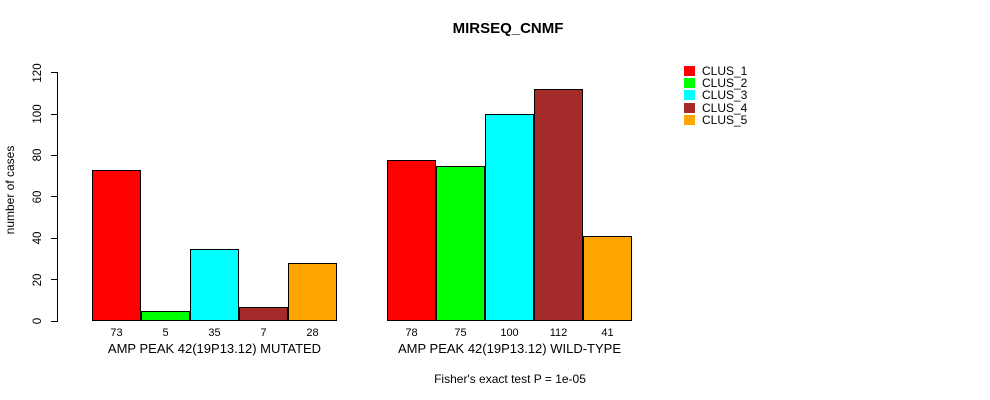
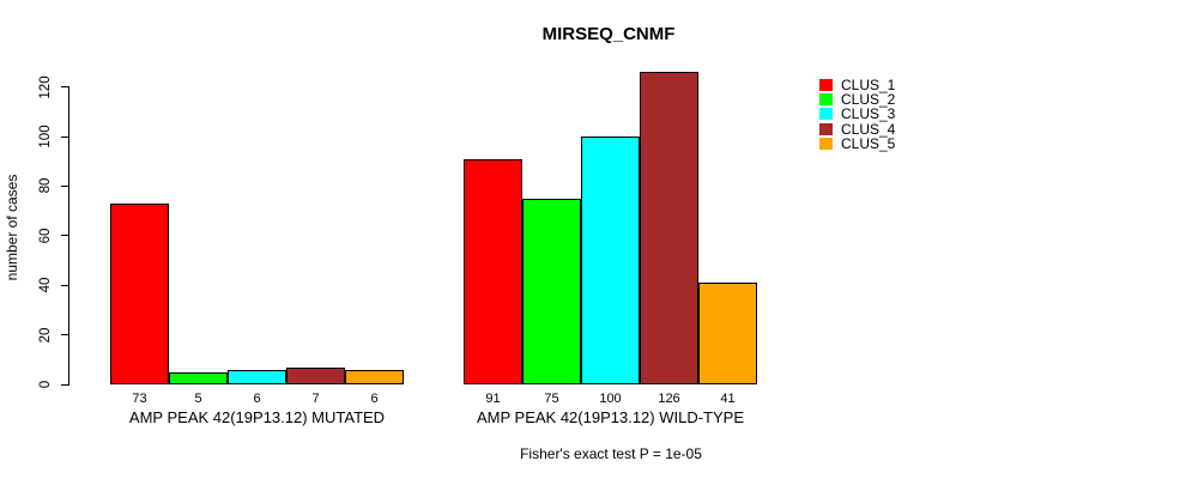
CLUS_3/AMP PEAK 42(19P13.12) MUTATED: 35 -> 6
CLUS_5/AMP PEAK 42(19P13.12) MUTATED: 28 -> 6
CLUS_1/AMP PEAK 42(19P13.12) WILD-TYPE: 78 -> 91
CLUS_4/AMP PEAK 42(19P13.12) WILD-TYPE: 112 -> 126
